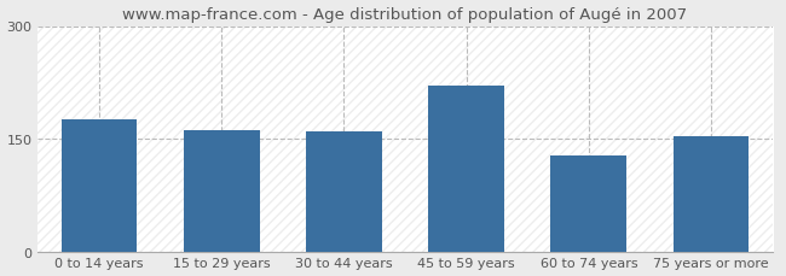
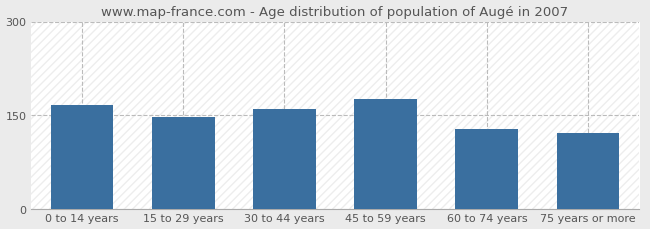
0 to 14 years: 176 -> 166
15 to 29 years: 162 -> 147
45 to 59 years: 220 -> 176
75 years or more: 154 -> 122
